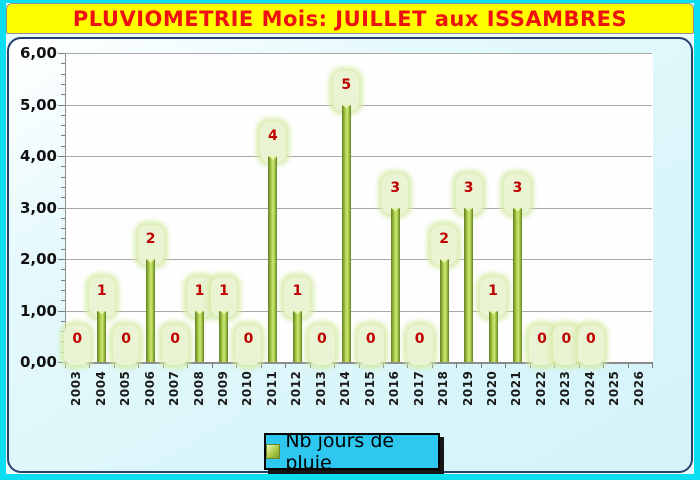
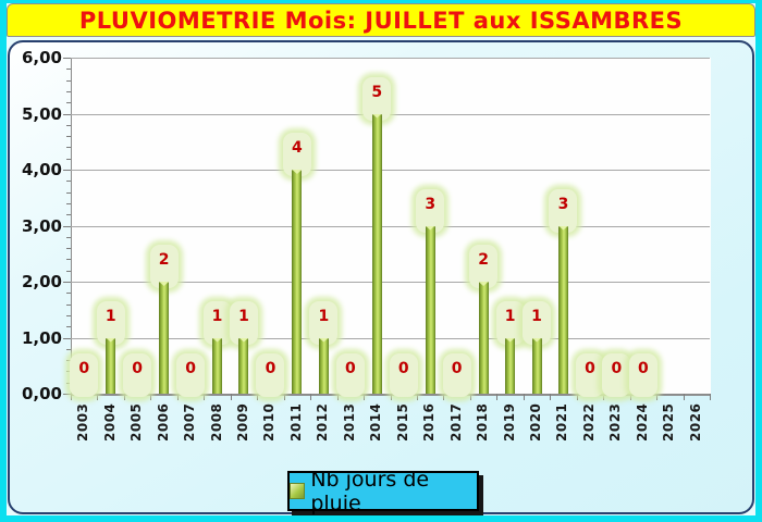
2019: 3 -> 1
